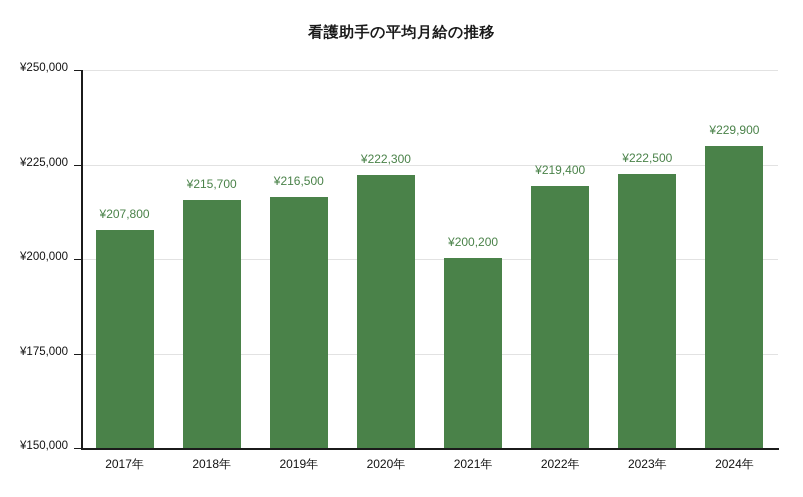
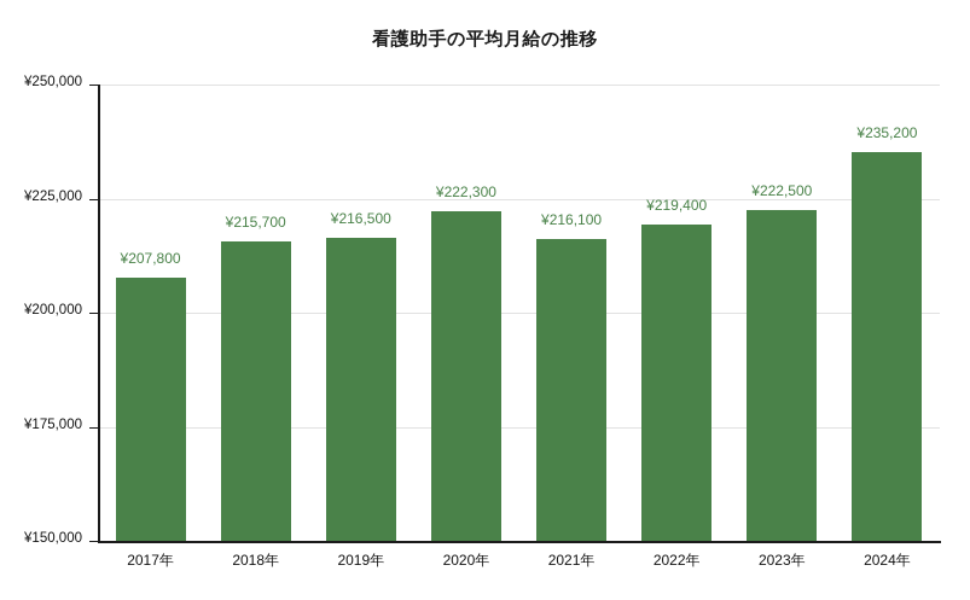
2021年: ¥200,200 -> ¥216,100
2024年: ¥229,900 -> ¥235,200
